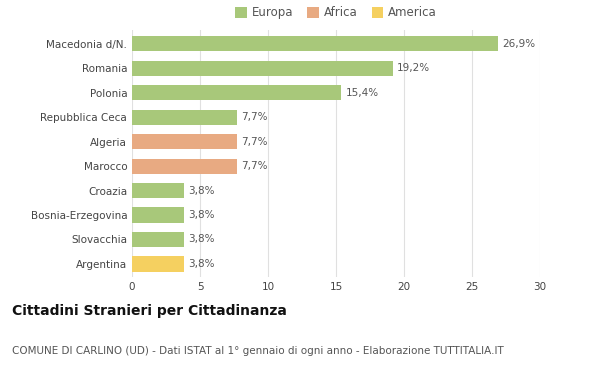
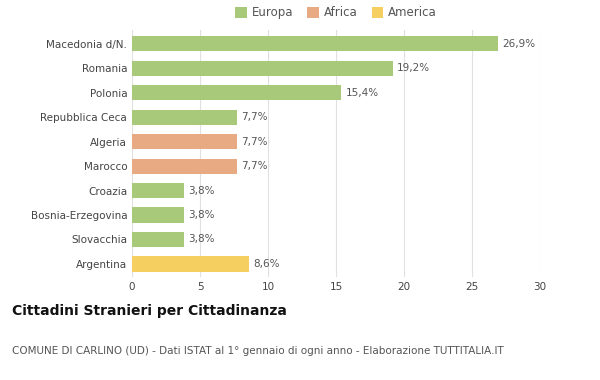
Argentina: 3,8% -> 8,6%
